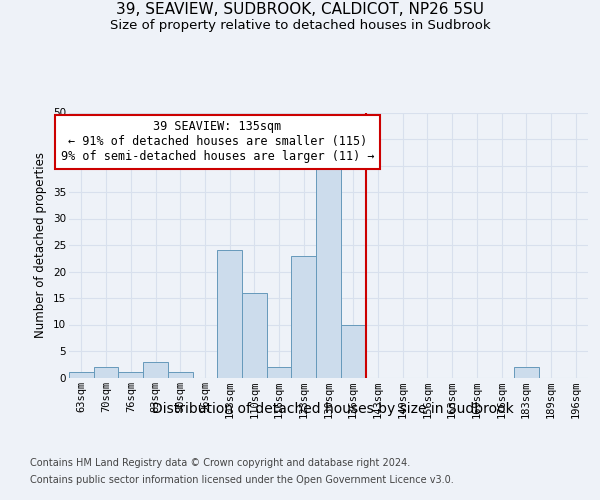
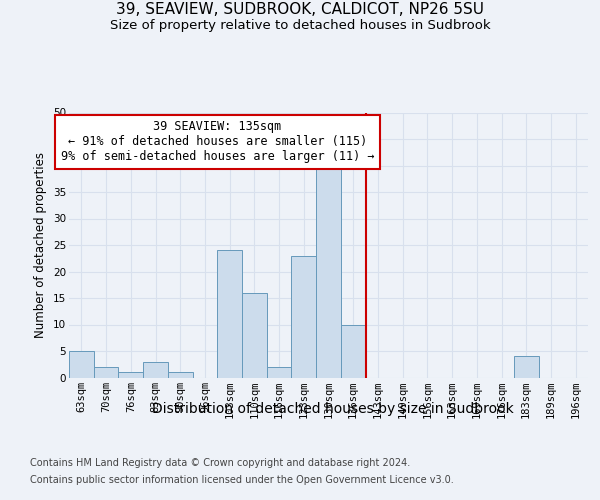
63sqm: 1 -> 5
183sqm: 2 -> 4
